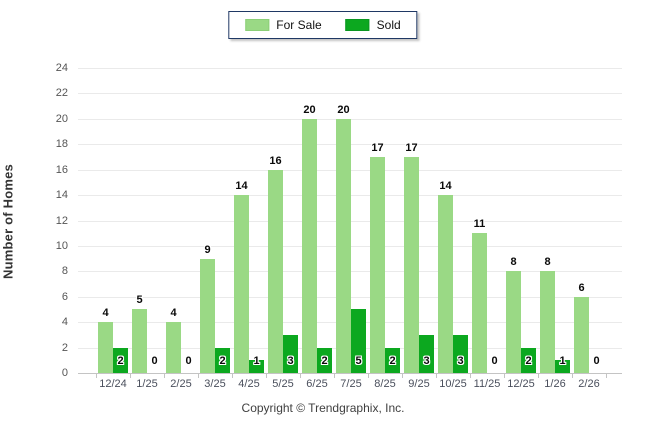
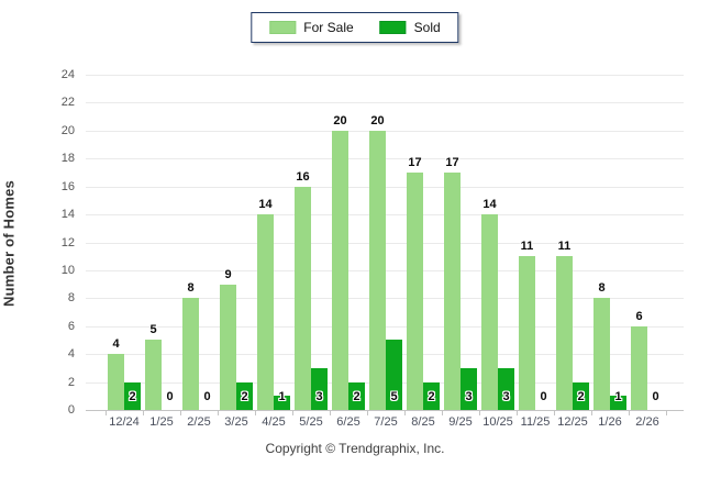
For Sale/2/25: 4 -> 8
For Sale/12/25: 8 -> 11
